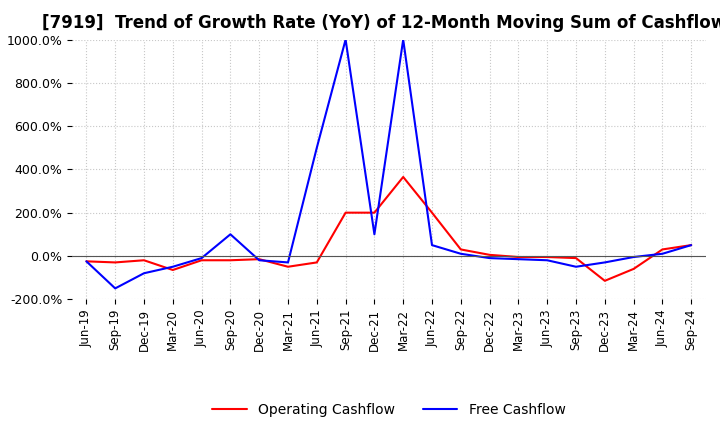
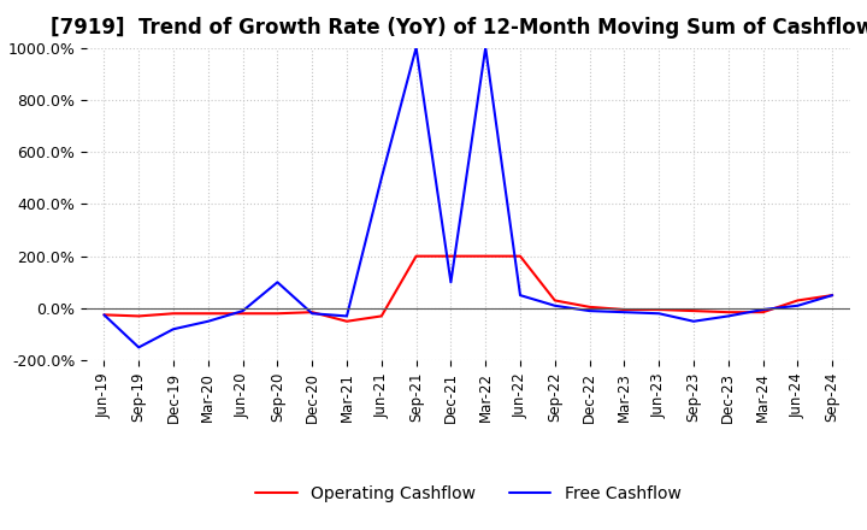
Operating Cashflow/Mar-20: -65% -> -20%
Operating Cashflow/Mar-22: 365% -> 200%
Operating Cashflow/Dec-23: -115% -> -15%
Operating Cashflow/Mar-24: -60% -> -15%
